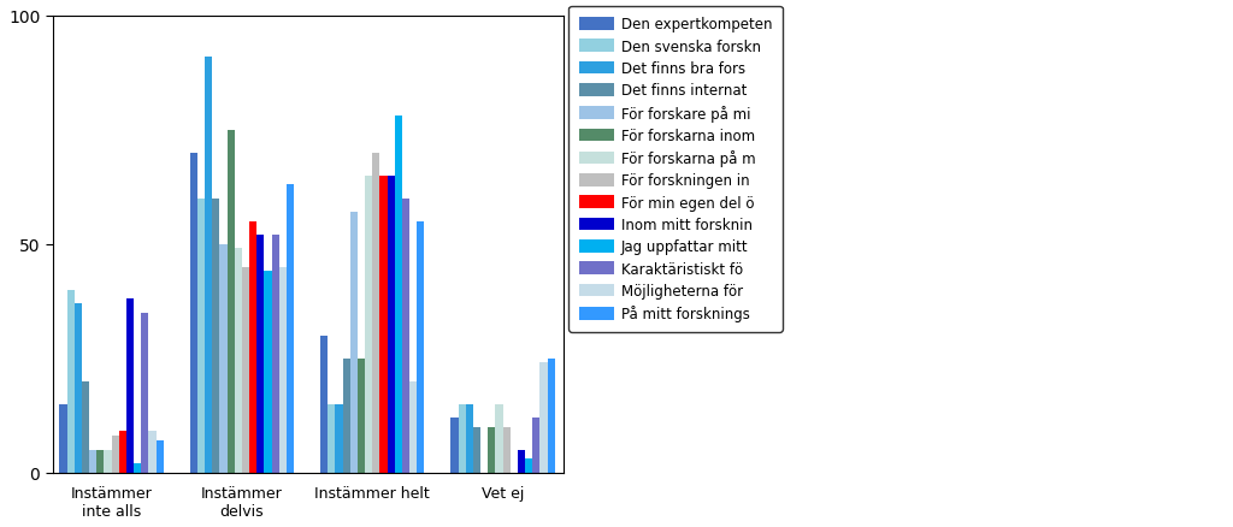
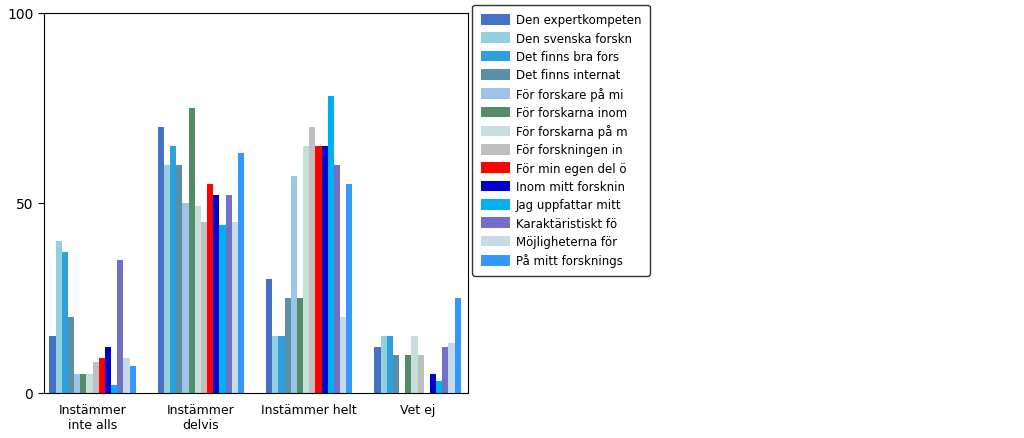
Inom mitt forsknin/Instämmer inte alls: 38 -> 12
Det finns bra fors/Instämmer delvis: 91 -> 65
Möjligheterna för/Vet ej: 24 -> 13
